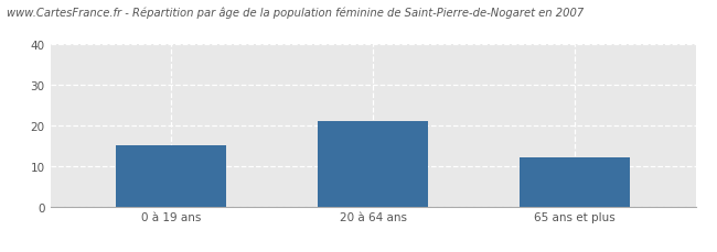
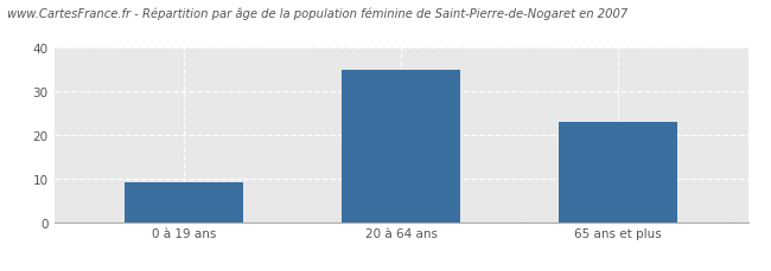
0 à 19 ans: 15 -> 9
20 à 64 ans: 21 -> 35
65 ans et plus: 12 -> 23
